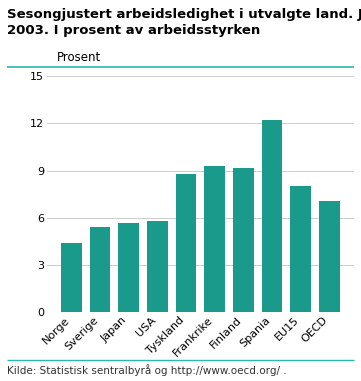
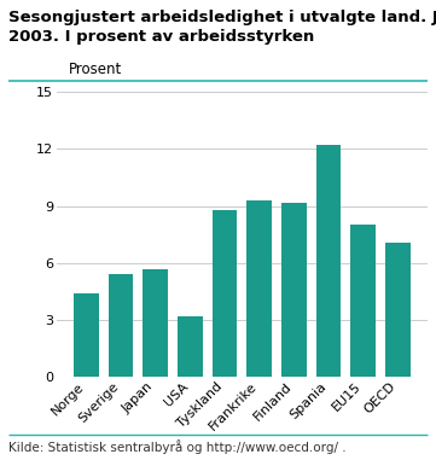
USA: 5.8 -> 3.2
